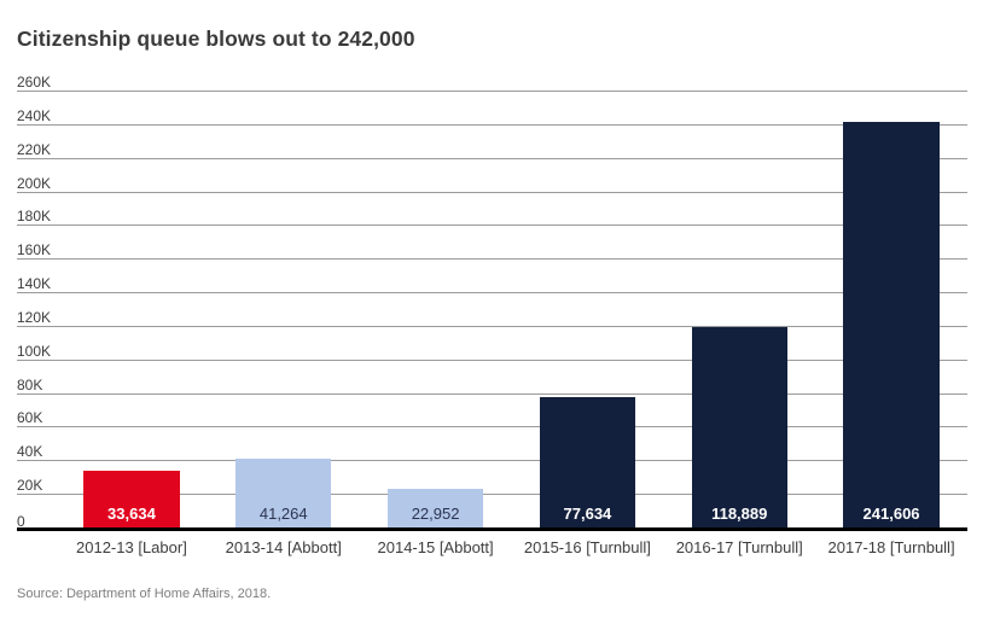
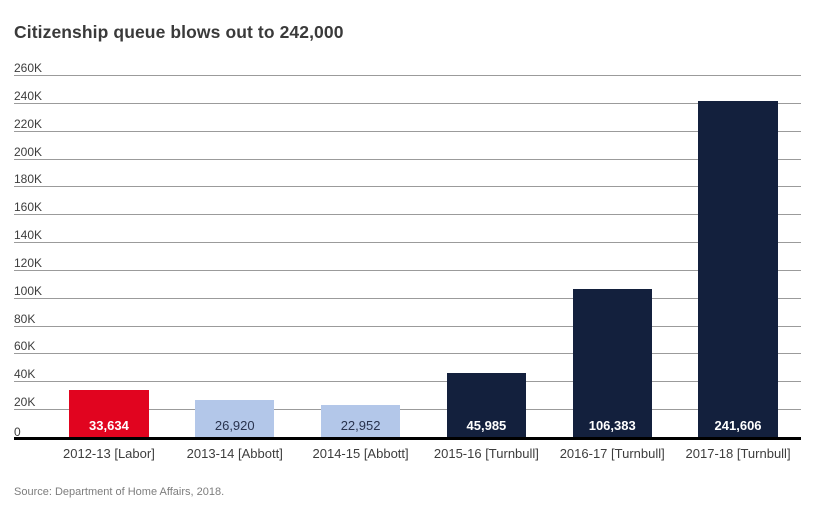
2013-14 [Abbott]: 41,264 -> 26,920
2015-16 [Turnbull]: 77,634 -> 45,985
2016-17 [Turnbull]: 118,889 -> 106,383
